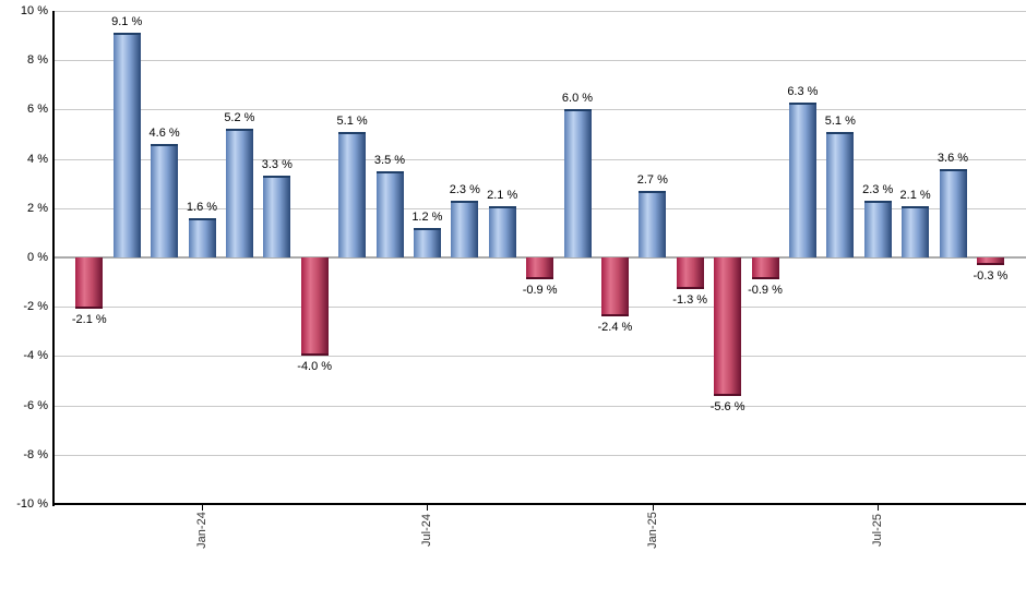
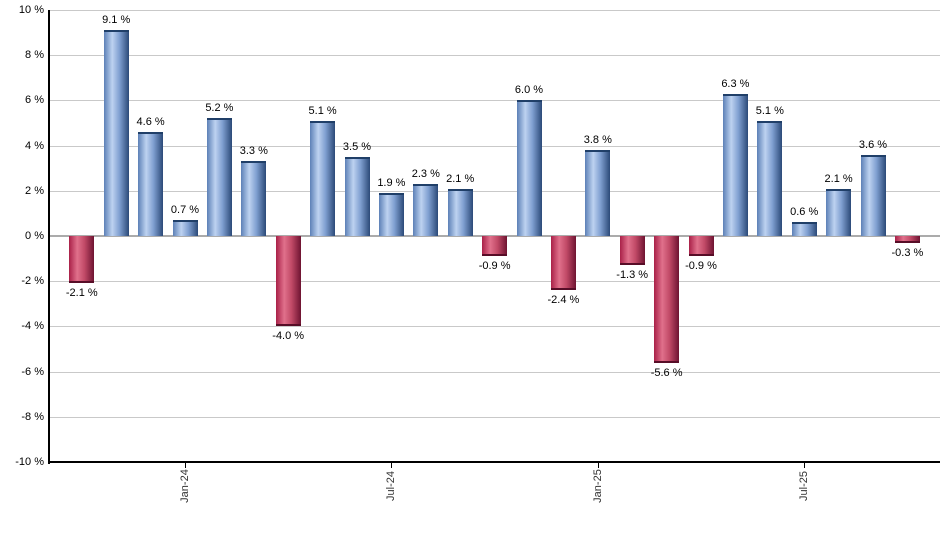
Jan-24: 1.6 -> 0.7
Jul-24: 1.2 -> 1.9
Jan-25: 2.7 -> 3.8
Jul-25: 2.3 -> 0.6
